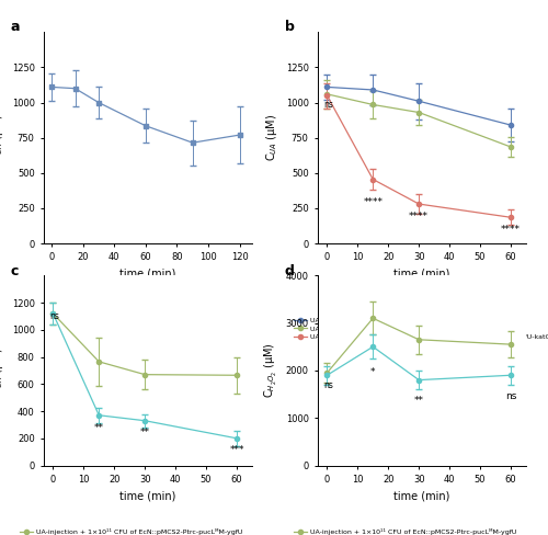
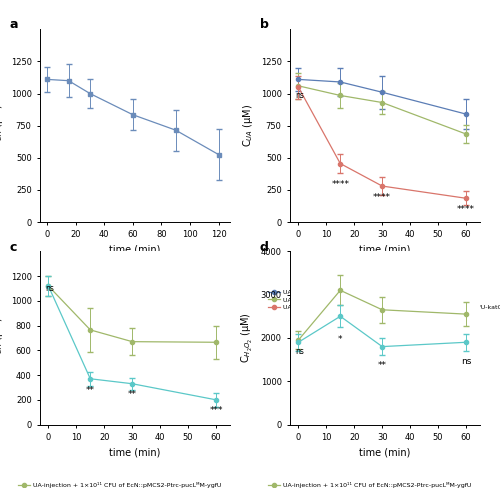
120: 770 -> 520
